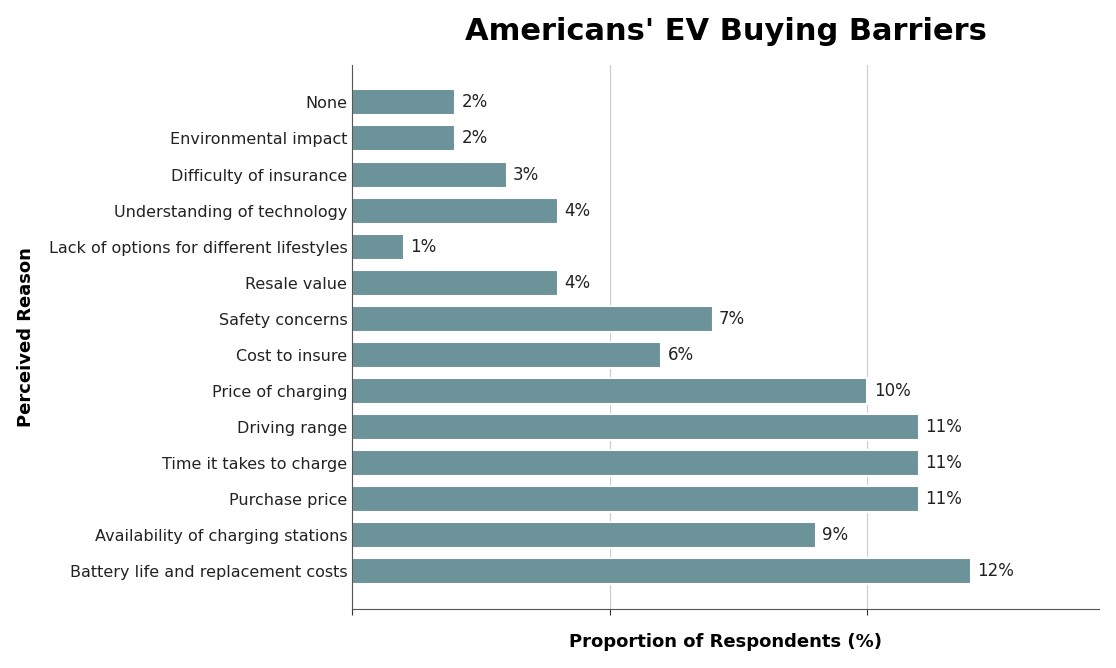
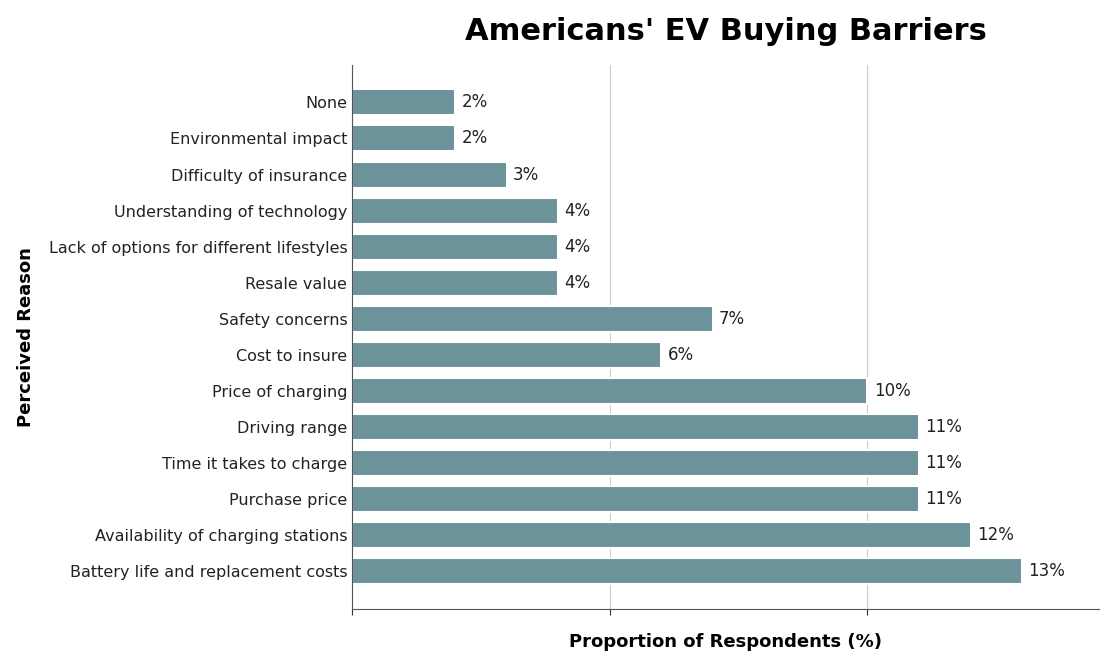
Lack of options for different lifestyles: 1% -> 4%
Availability of charging stations: 9% -> 12%
Battery life and replacement costs: 12% -> 13%
